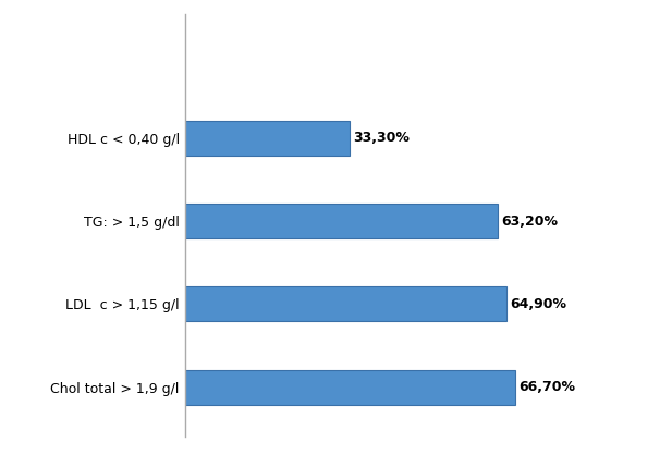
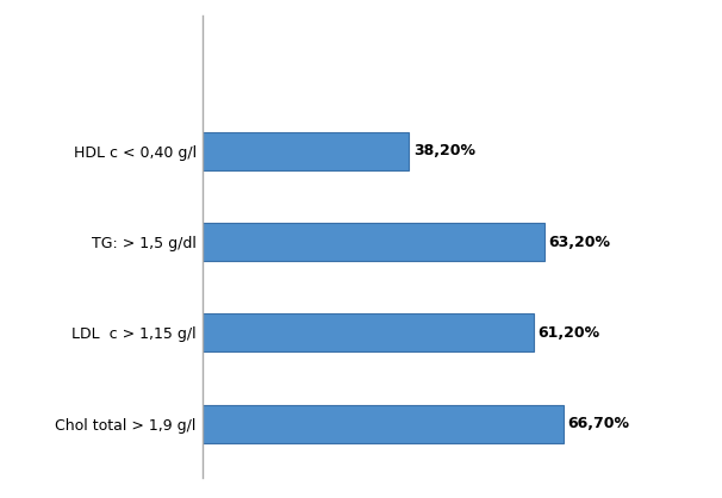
HDL c < 0,40 g/l: 33,30% -> 38,20%
LDL c > 1,15 g/l: 64,90% -> 61,20%
